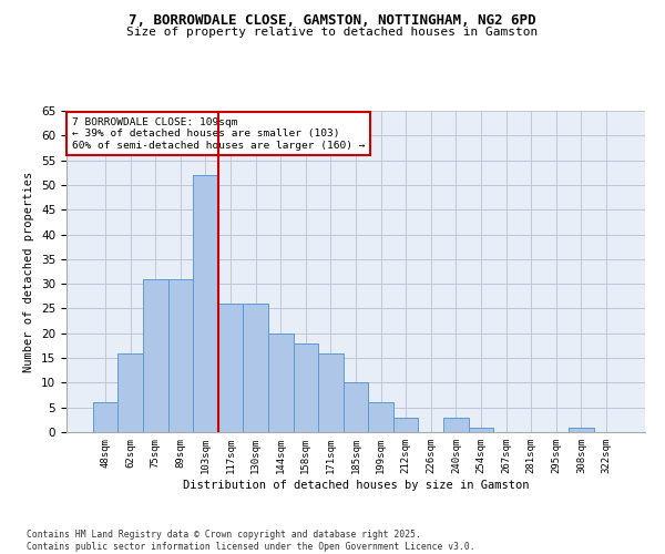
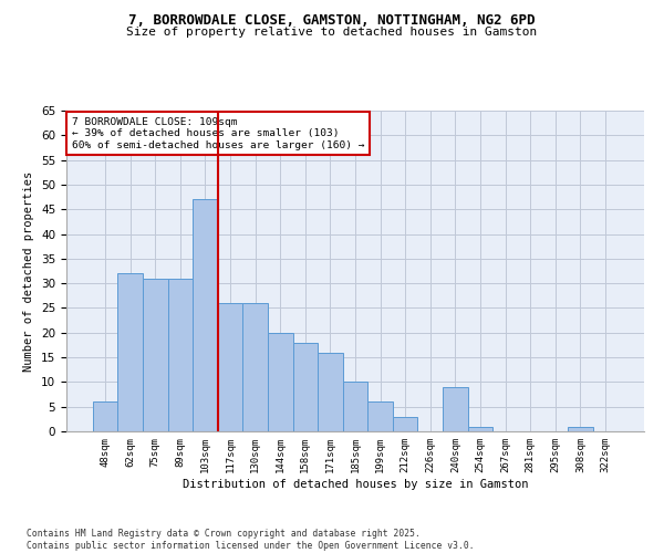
62sqm: 16 -> 32
103sqm: 52 -> 47
240sqm: 3 -> 9
